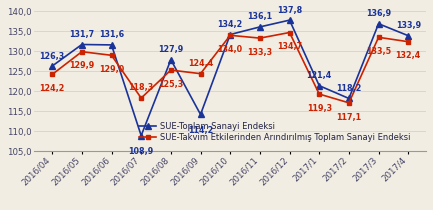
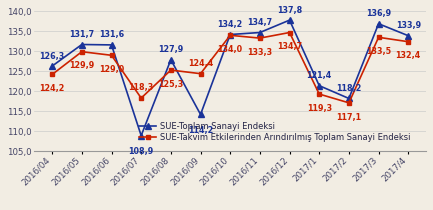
SUE-Toplam Sanayi Endeksi/2016/11: 136,1 -> 134,7
